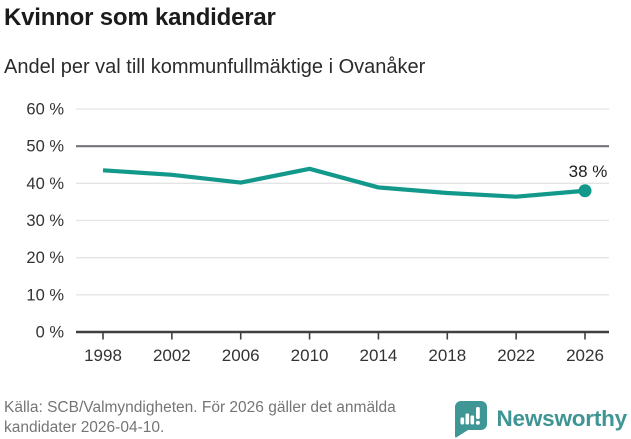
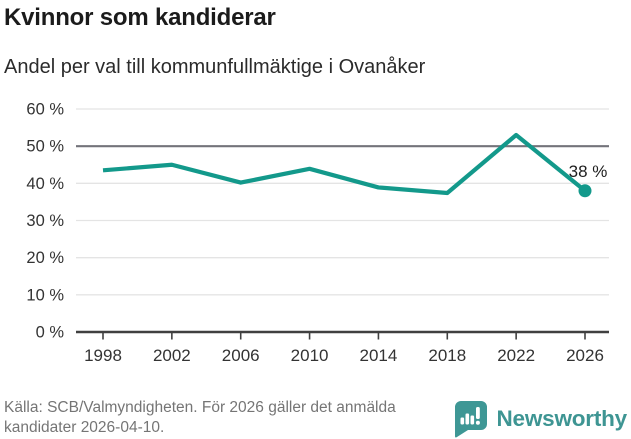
2002: 42% -> 45%
2022: 36% -> 53%
